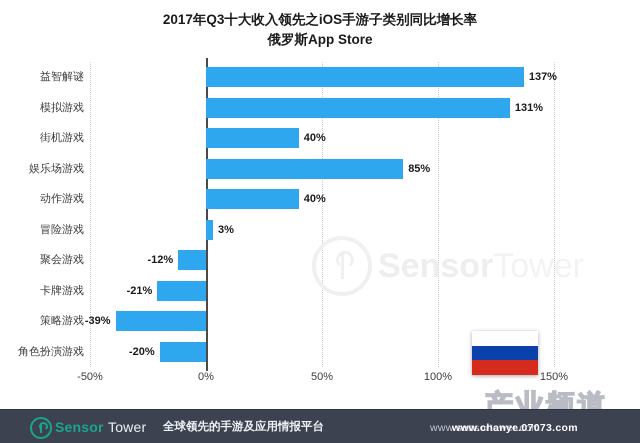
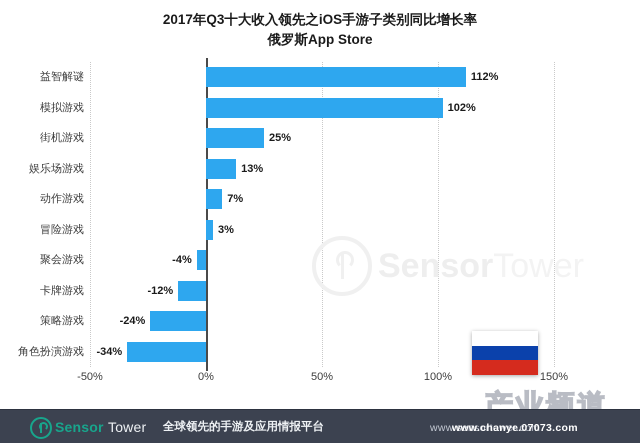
益智解谜: 137% -> 112%
模拟游戏: 131% -> 102%
街机游戏: 40% -> 25%
娱乐场游戏: 85% -> 13%
动作游戏: 40% -> 7%
聚会游戏: -12% -> -4%
卡牌游戏: -21% -> -12%
策略游戏: -39% -> -24%
角色扮演游戏: -20% -> -34%
